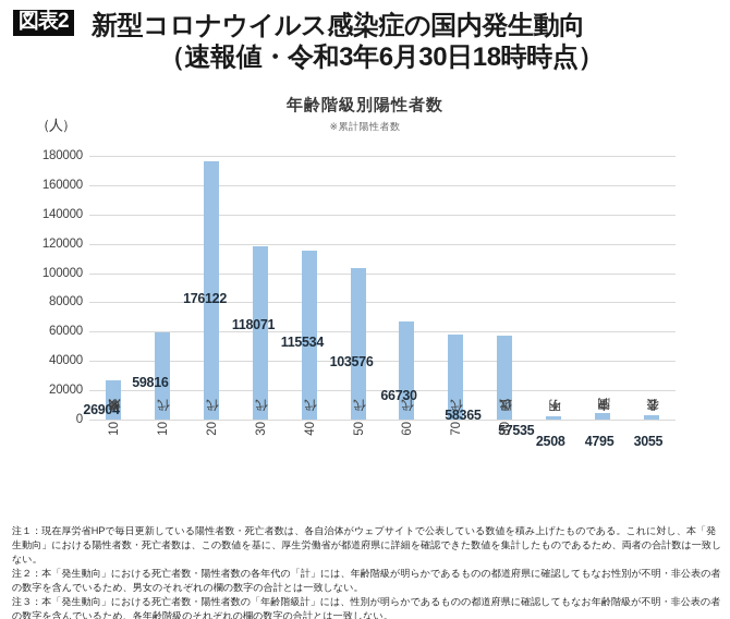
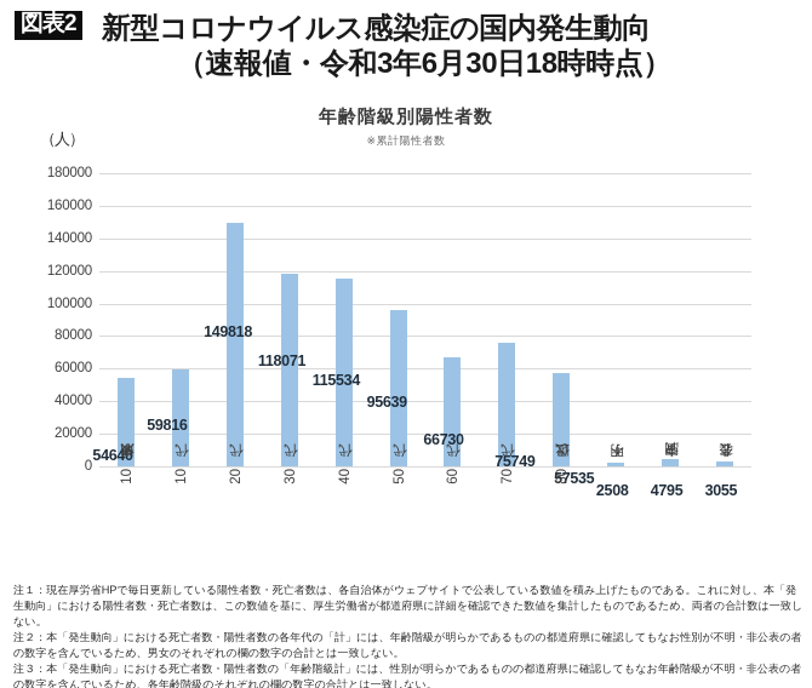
10歳未満: 26904 -> 54640
20代: 176122 -> 149818
50代: 103576 -> 95639
70代: 58365 -> 75749
